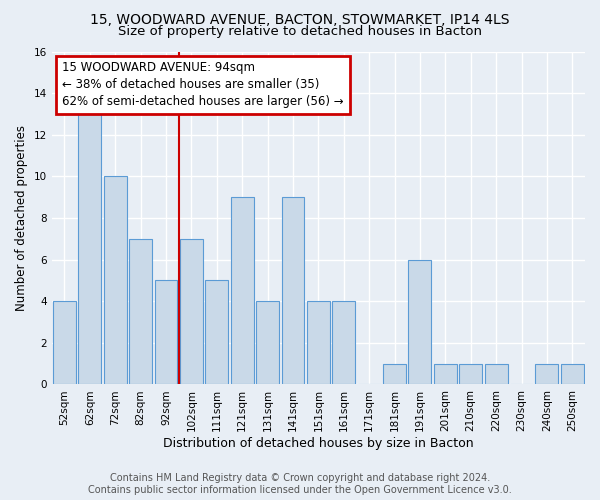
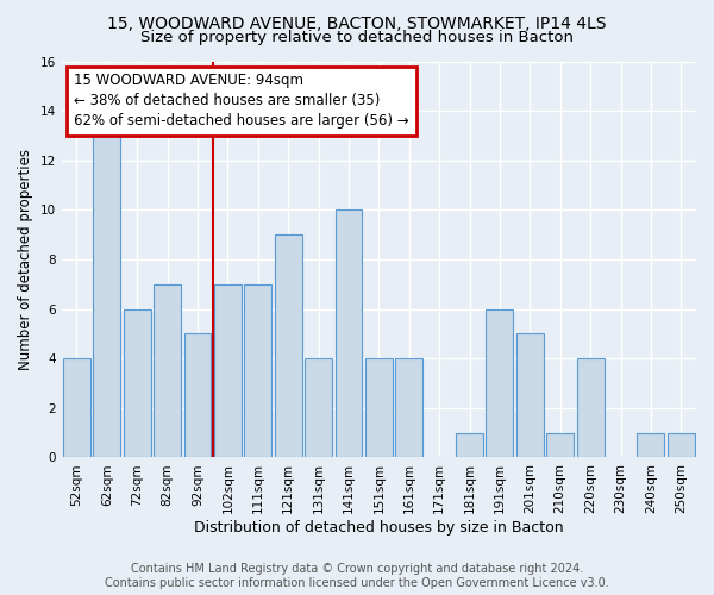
72sqm: 10 -> 6
111sqm: 5 -> 7
141sqm: 9 -> 10
201sqm: 1 -> 5
220sqm: 1 -> 4
